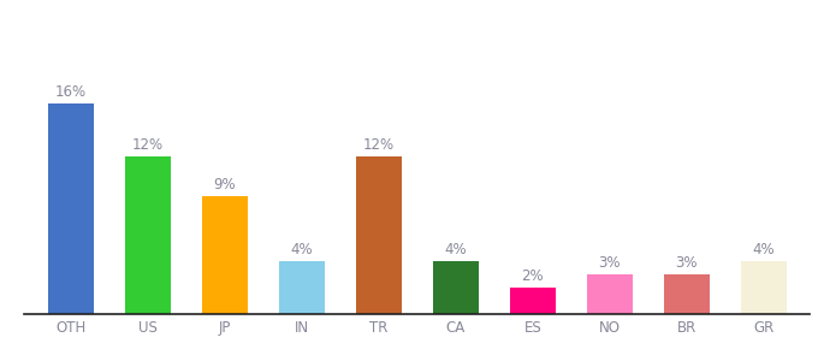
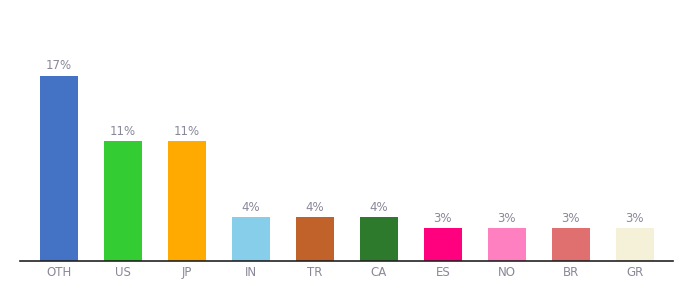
OTH: 16% -> 17%
US: 12% -> 11%
JP: 9% -> 11%
TR: 12% -> 4%
ES: 2% -> 3%
GR: 4% -> 3%
